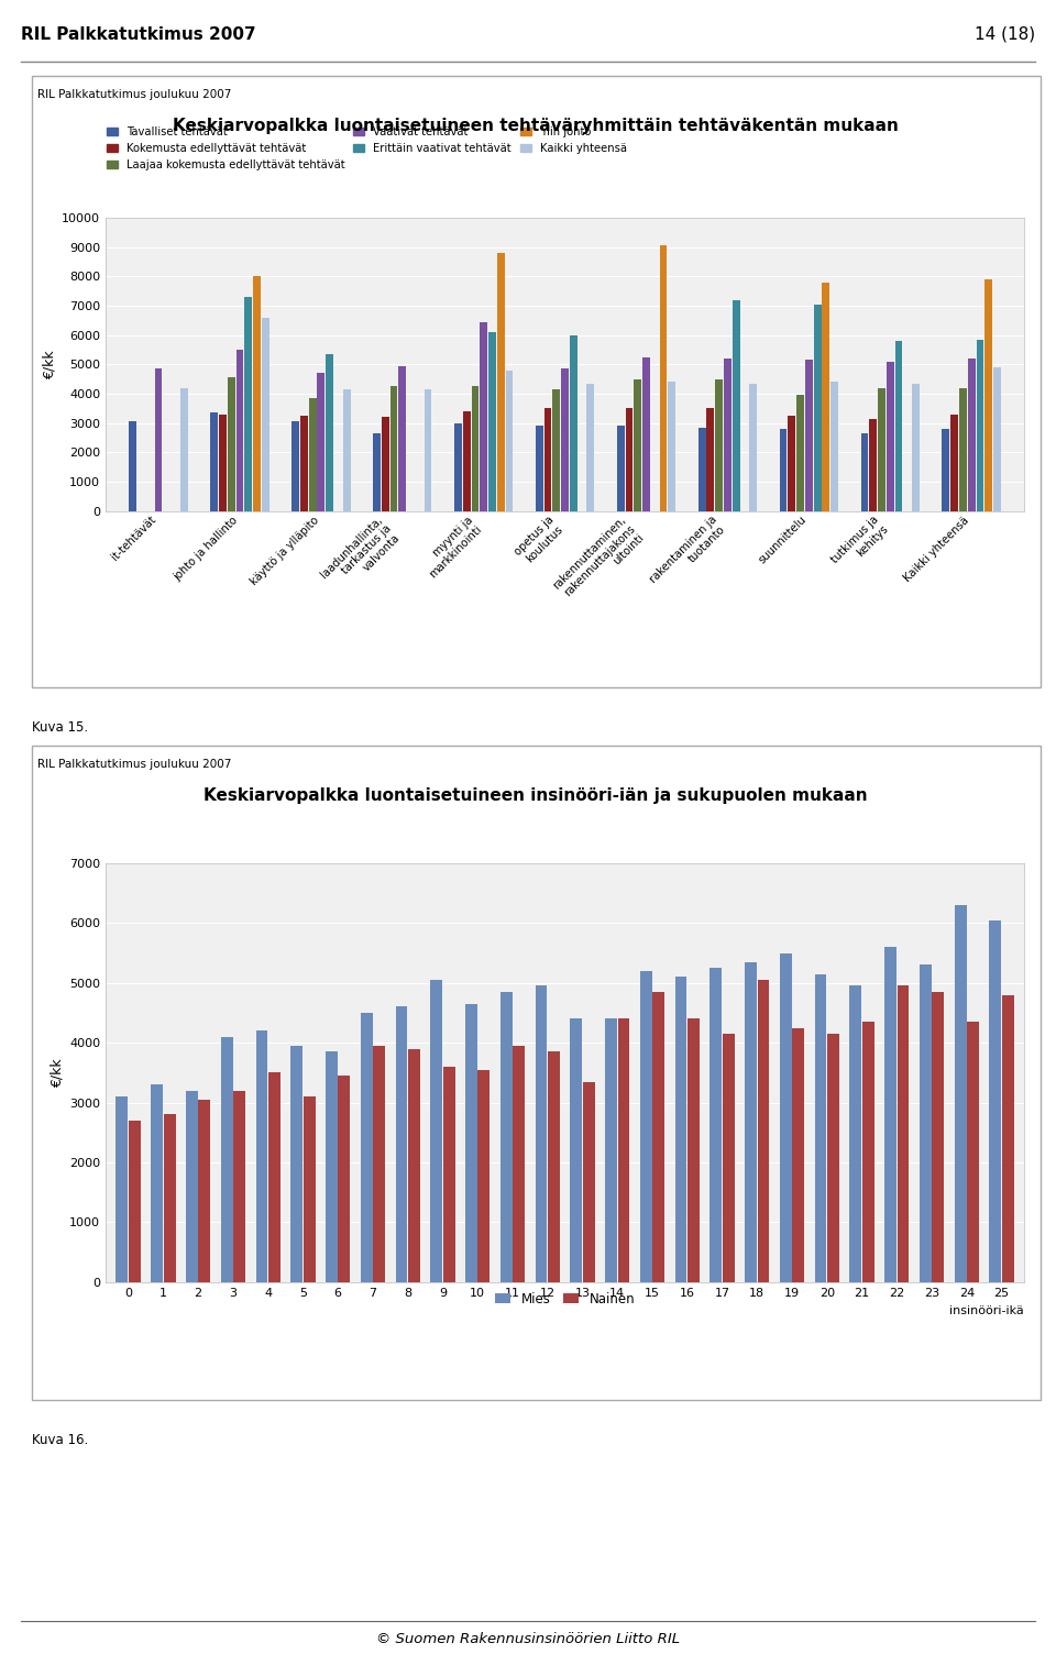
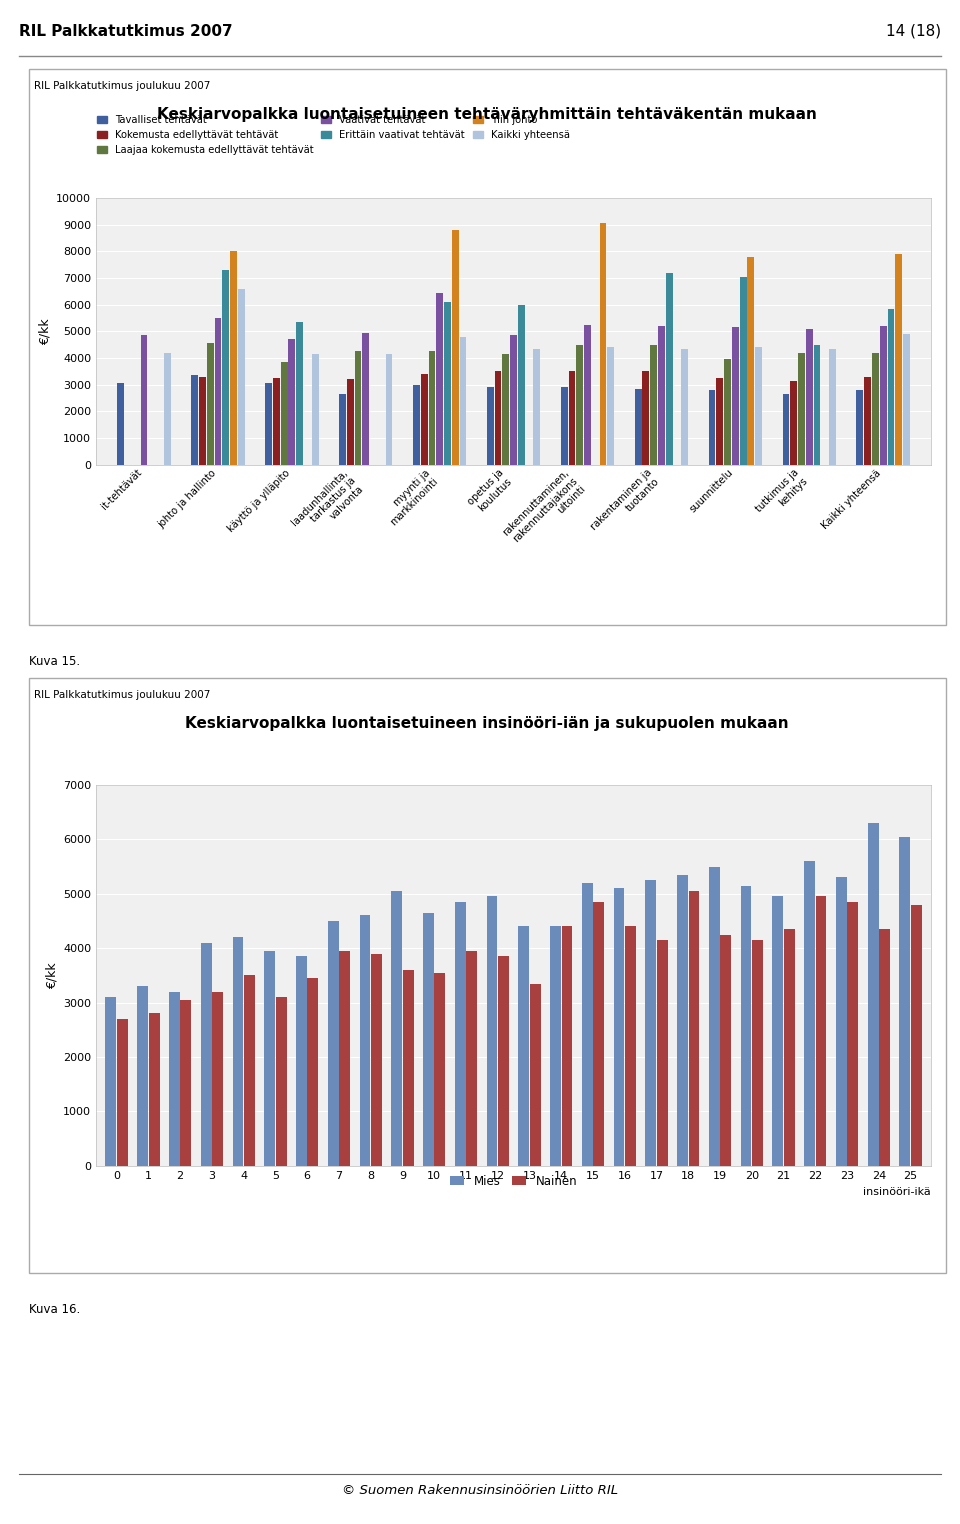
Erittäin vaativat tehtävät/tutkimus ja kehitys: 5800 -> 4500
